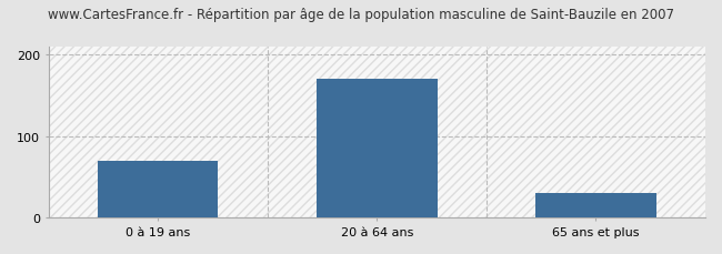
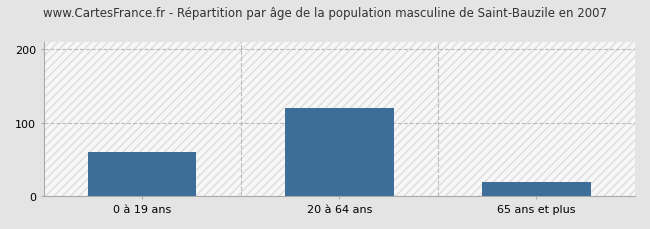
0 à 19 ans: 70 -> 60
20 à 64 ans: 170 -> 120
65 ans et plus: 30 -> 20
